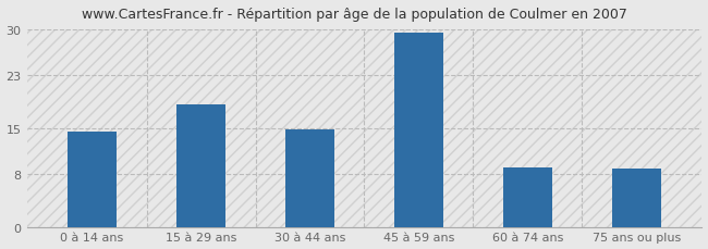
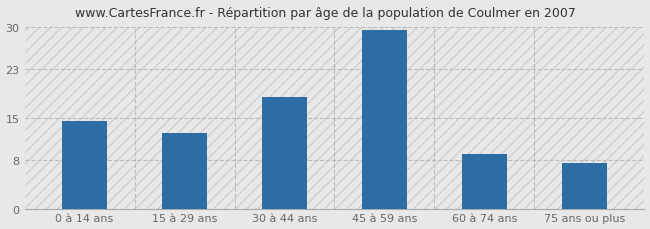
15 à 29 ans: 18.6 -> 12.5
30 à 44 ans: 14.8 -> 18.5
75 ans ou plus: 8.8 -> 7.5
